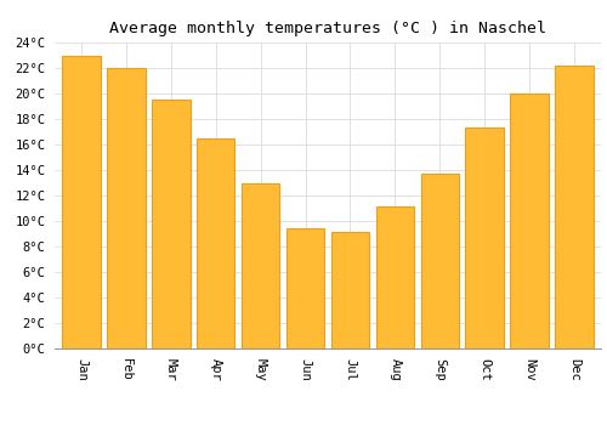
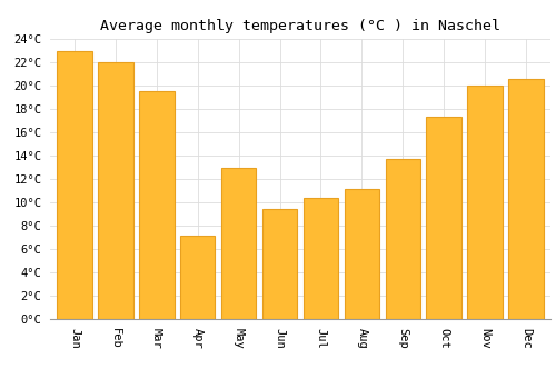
Apr: 16.5°C -> 7.1°C
Jul: 9.1°C -> 10.4°C
Dec: 22.2°C -> 20.6°C
